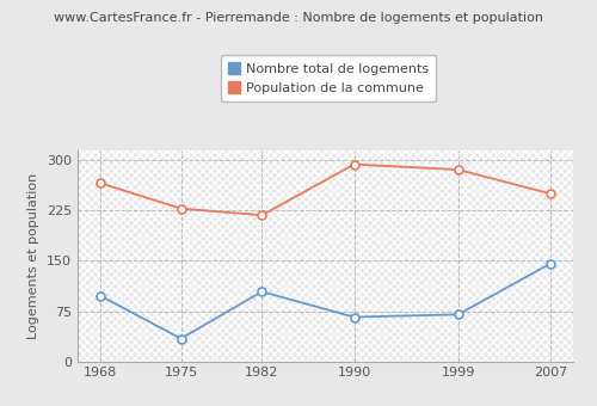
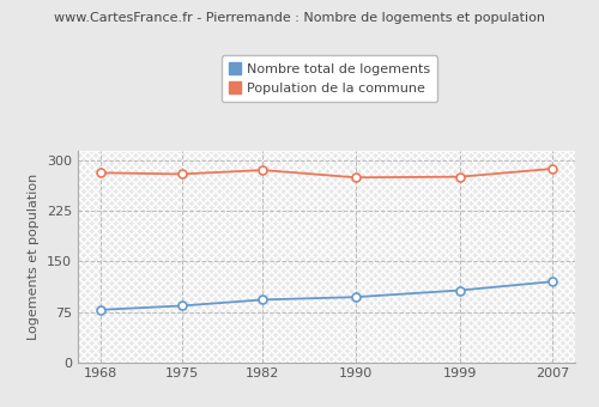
Nombre total de logements/1968: 98 -> 78
Population de la commune/1968: 266 -> 282
Nombre total de logements/1975: 34 -> 84
Population de la commune/1975: 228 -> 280
Nombre total de logements/1982: 104 -> 93
Population de la commune/1982: 218 -> 286
Nombre total de logements/1990: 66 -> 97
Population de la commune/1990: 294 -> 275
Nombre total de logements/1999: 70 -> 107
Population de la commune/1999: 286 -> 276
Nombre total de logements/2007: 146 -> 120
Population de la commune/2007: 250 -> 288
